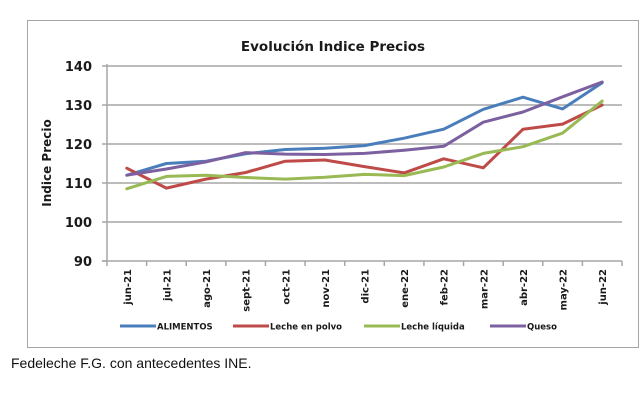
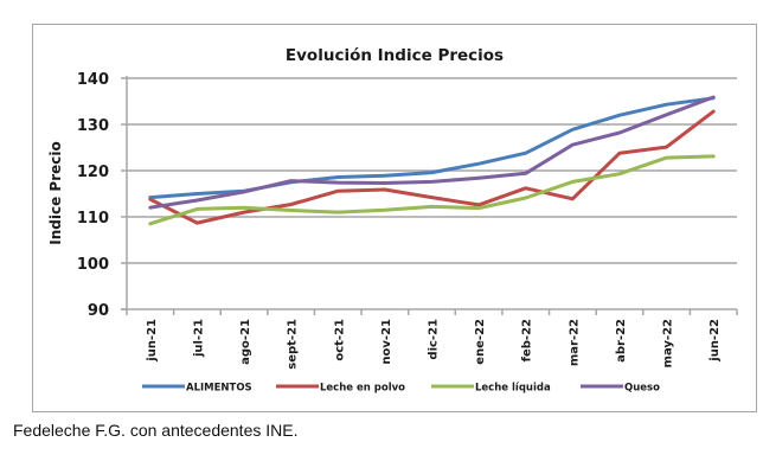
ALIMENTOS/jun-21: 112 -> 114
ALIMENTOS/may-22: 129 -> 134
Leche en polvo/jun-22: 130 -> 133
Leche líquida/jun-22: 131 -> 123
